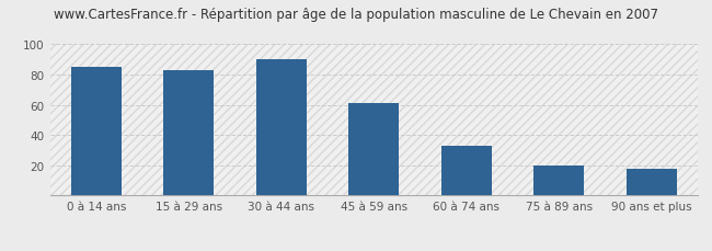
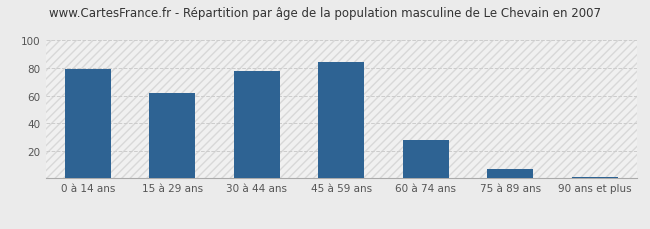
0 à 14 ans: 85 -> 79
15 à 29 ans: 83 -> 62
30 à 44 ans: 90 -> 78
45 à 59 ans: 61 -> 84
60 à 74 ans: 33 -> 28
75 à 89 ans: 20 -> 7
90 ans et plus: 18 -> 1
